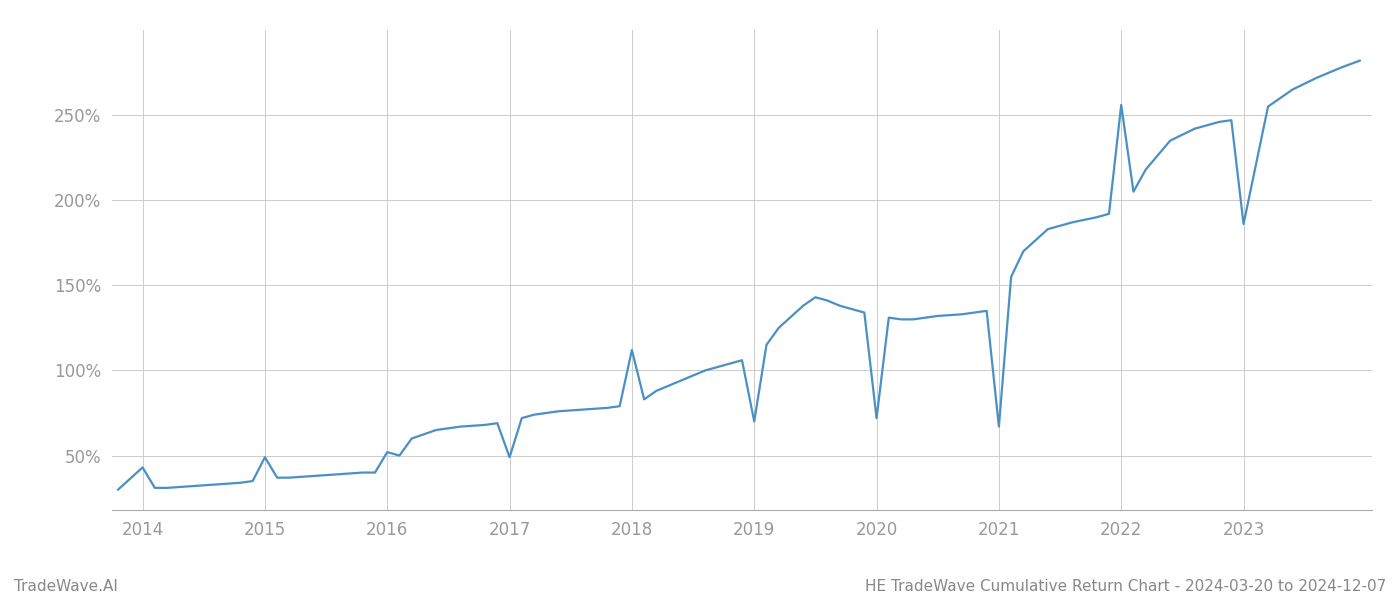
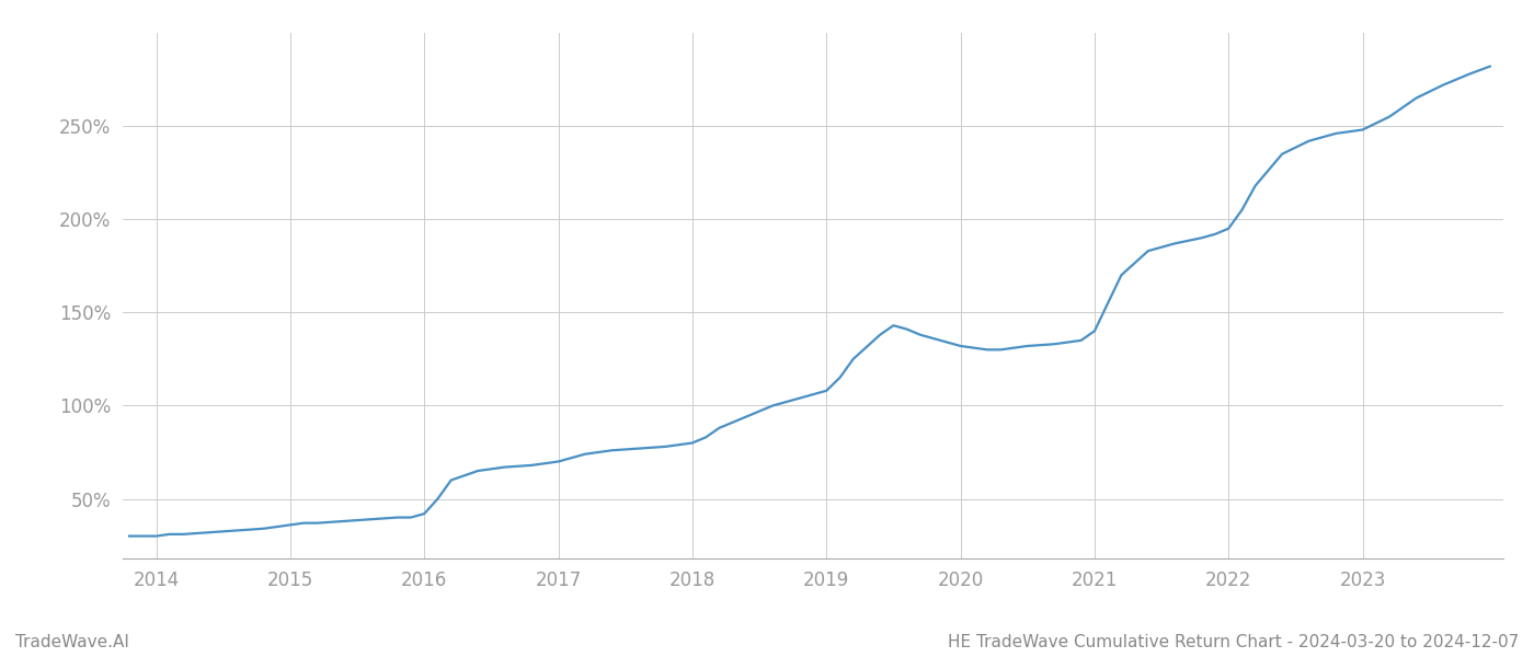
2014: 43% -> 30%
2015: 49% -> 36%
2016: 52% -> 42%
2017: 49% -> 70%
2018: 112% -> 80%
2019: 70% -> 108%
2020: 72% -> 132%
2021: 67% -> 140%
2022: 256% -> 195%
2023: 186% -> 248%
